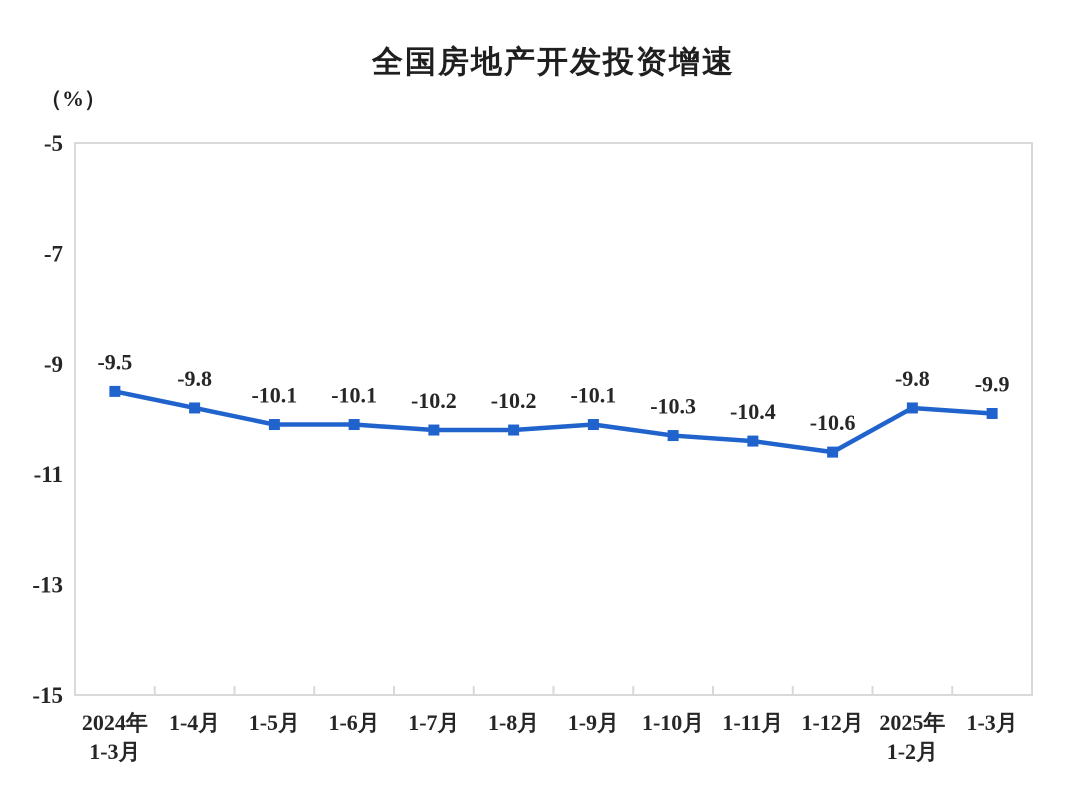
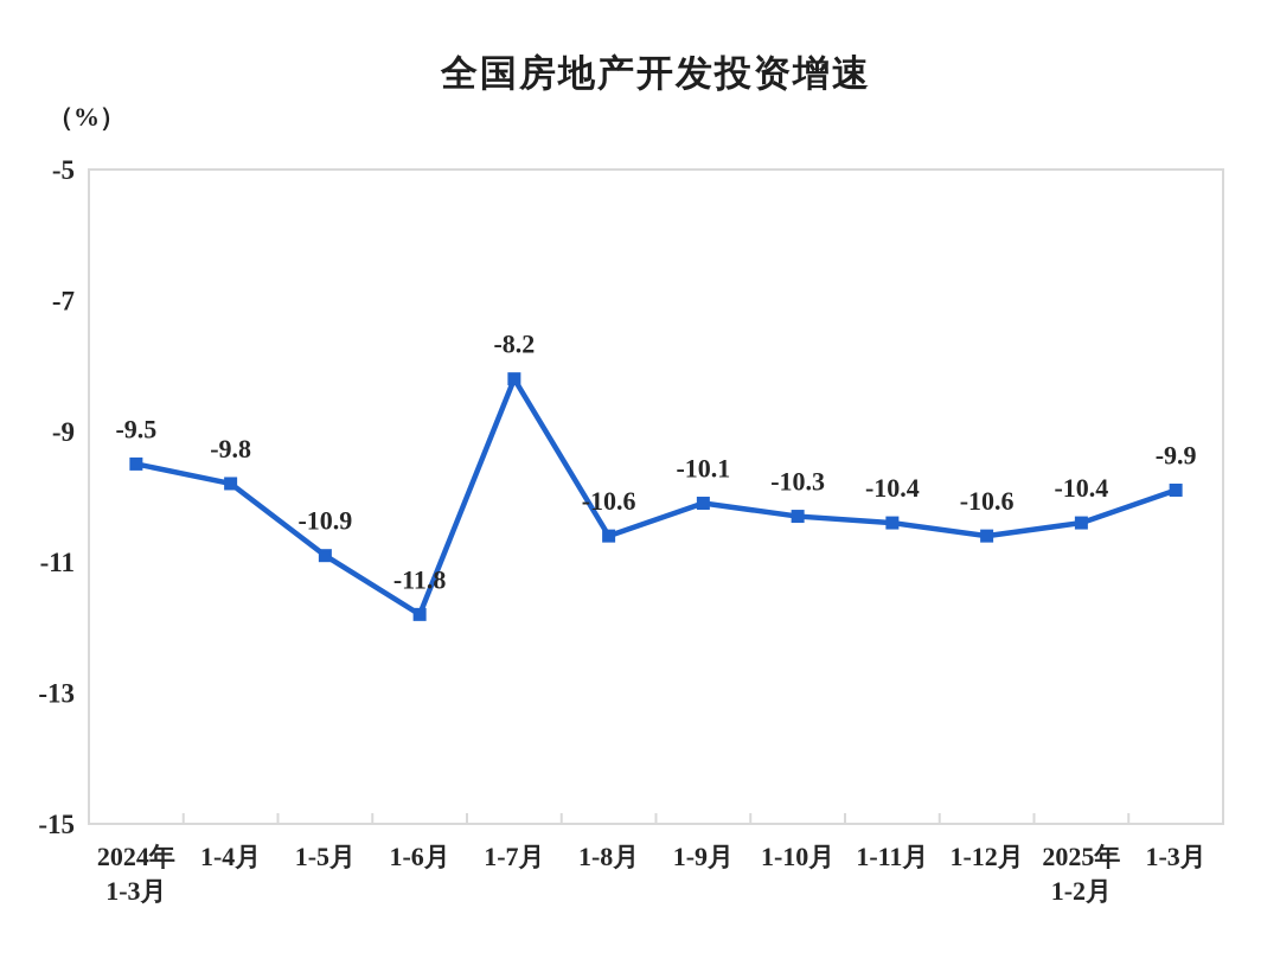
1-5月: -10.1 -> -10.9
1-6月: -10.1 -> -11.8
1-7月: -10.2 -> -8.2
1-8月: -10.2 -> -10.6
2025年 1-2月: -9.8 -> -10.4
